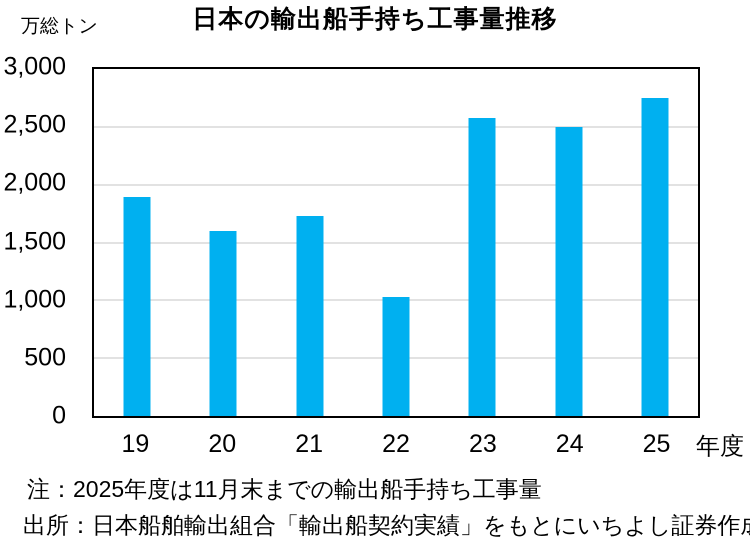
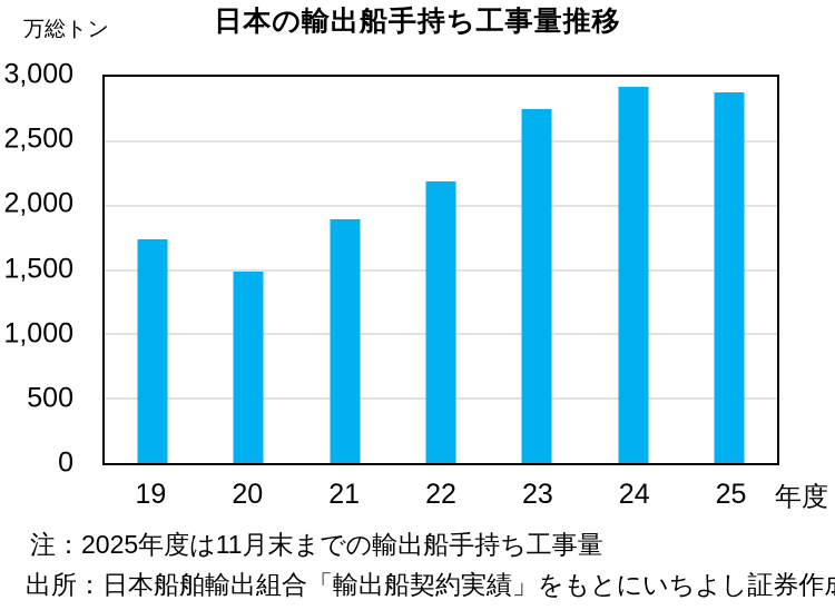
19: 1890 -> 1740
20: 1600 -> 1490
21: 1730 -> 1890
22: 1030 -> 2190
23: 2580 -> 2750
24: 2500 -> 2920
25: 2750 -> 2880
